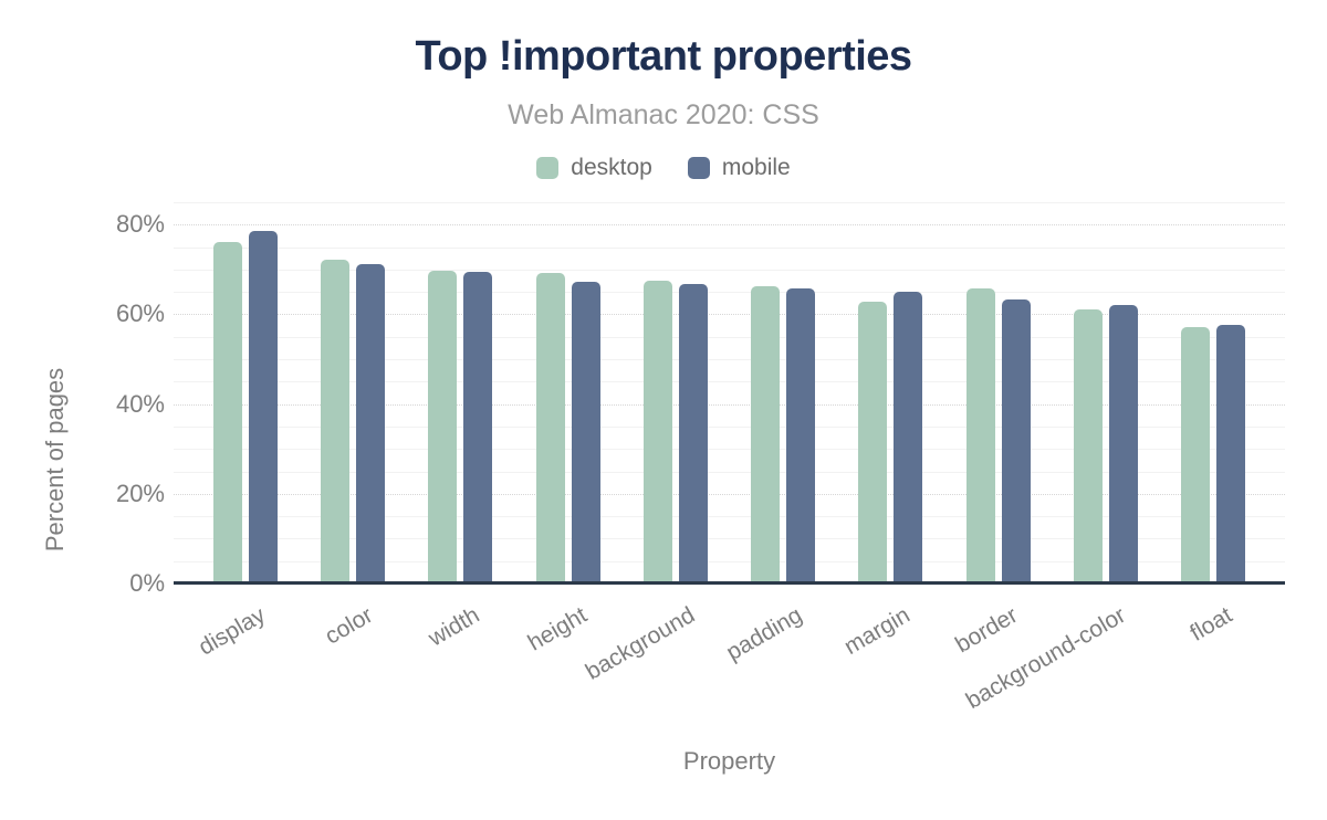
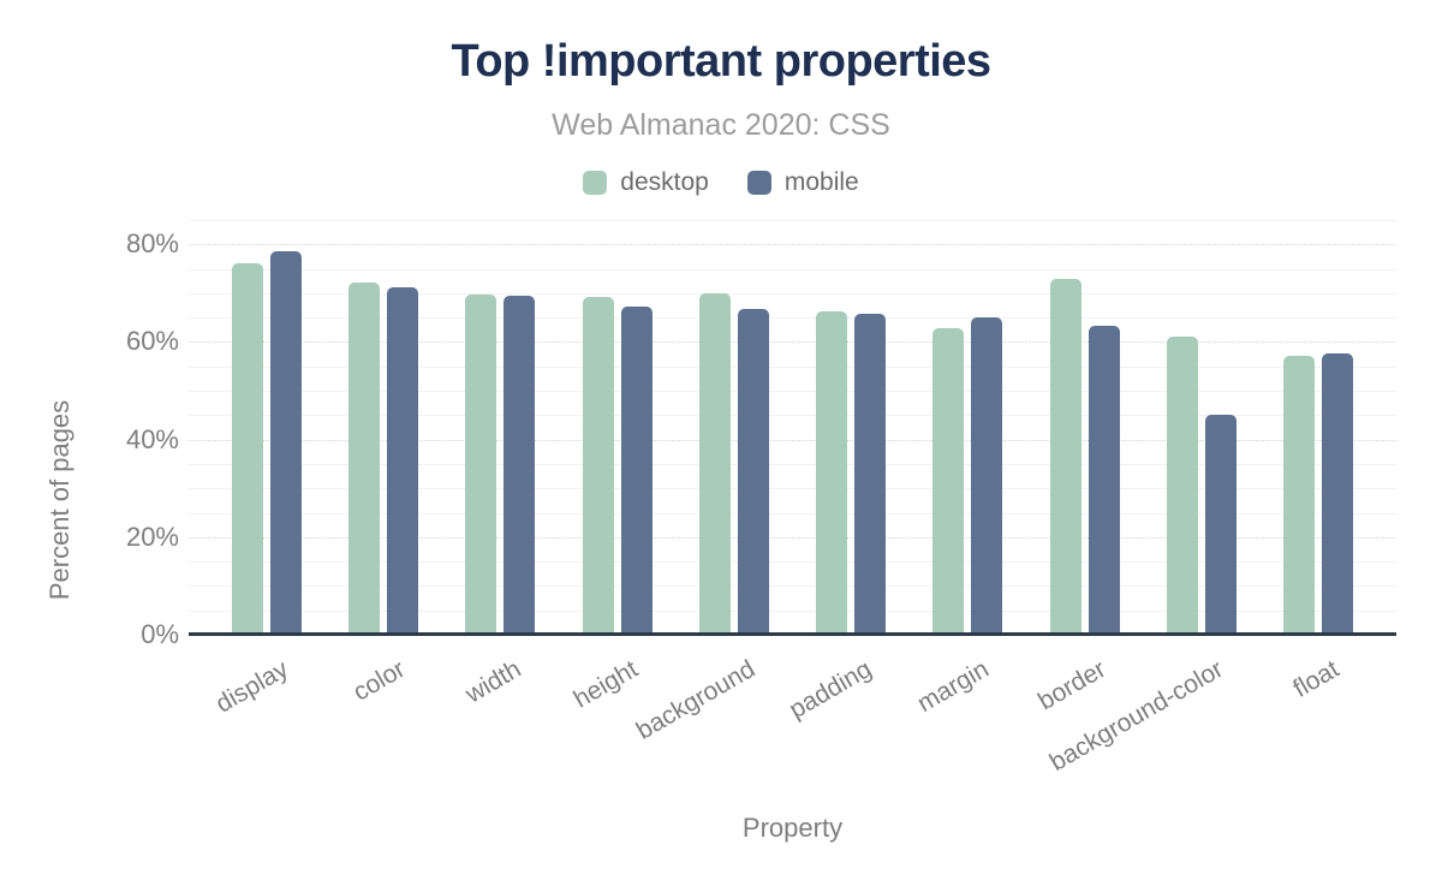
desktop/background: 67% -> 70%
desktop/border: 66% -> 73%
mobile/background-color: 62% -> 45%
